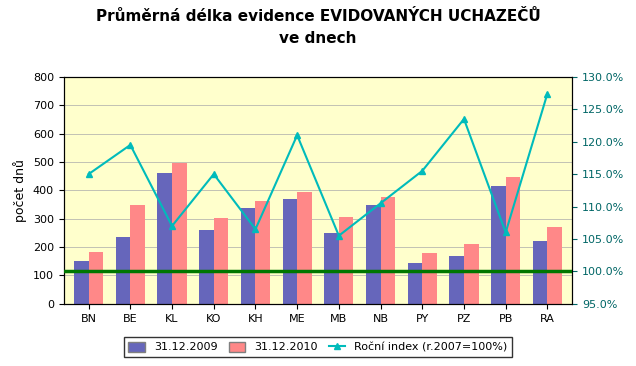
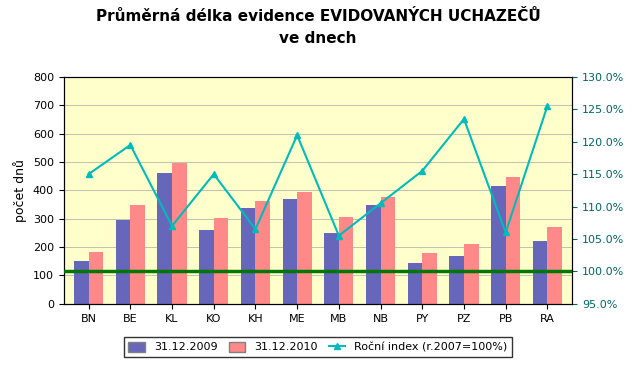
31.12.2009/BE: 235 -> 295
Roční index (r.2007=100%)/RA: 127.4% -> 125.5%
